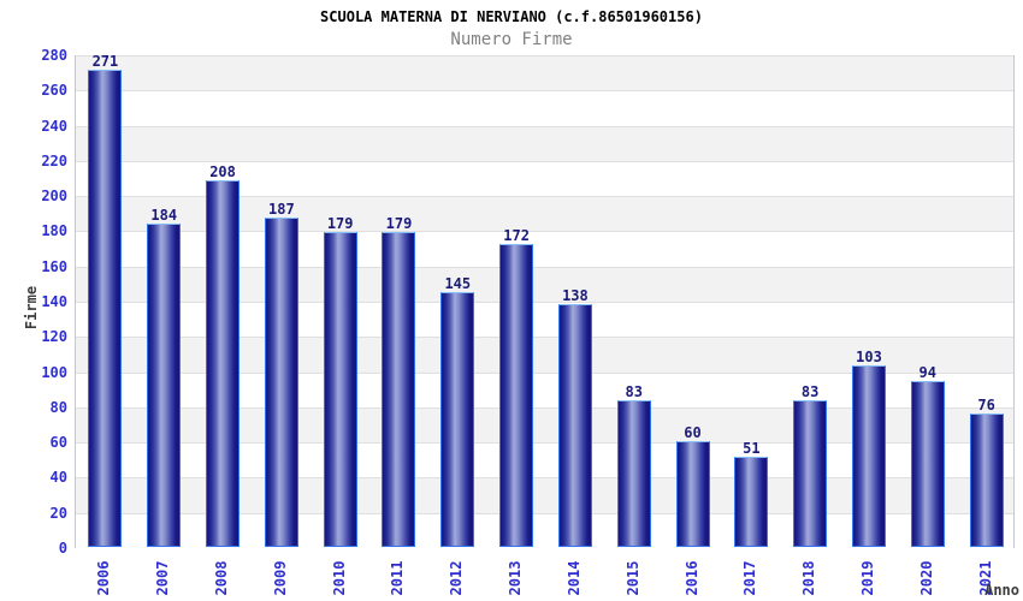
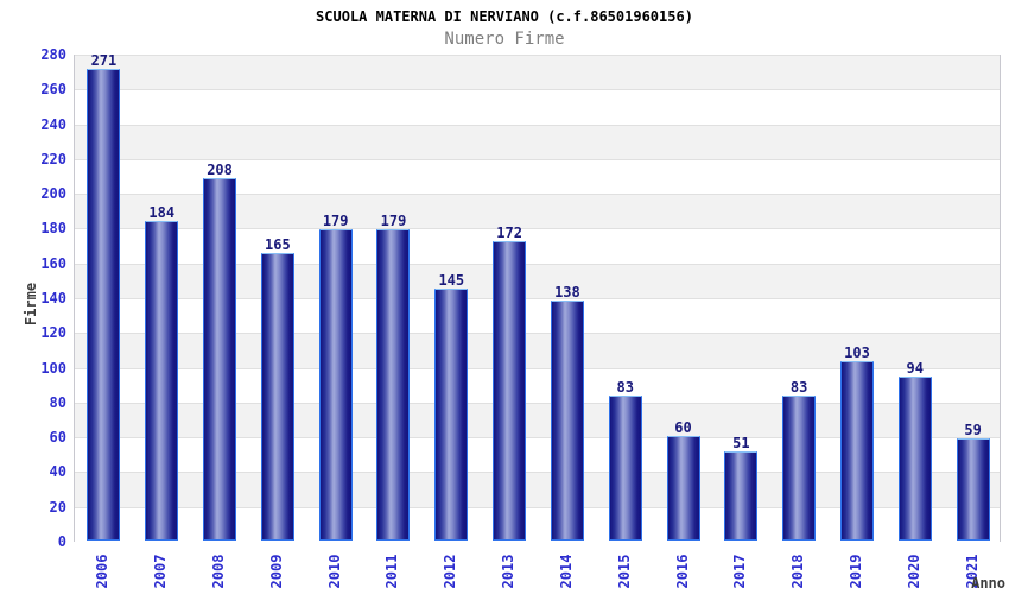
2009: 187 -> 165
2021: 76 -> 59
